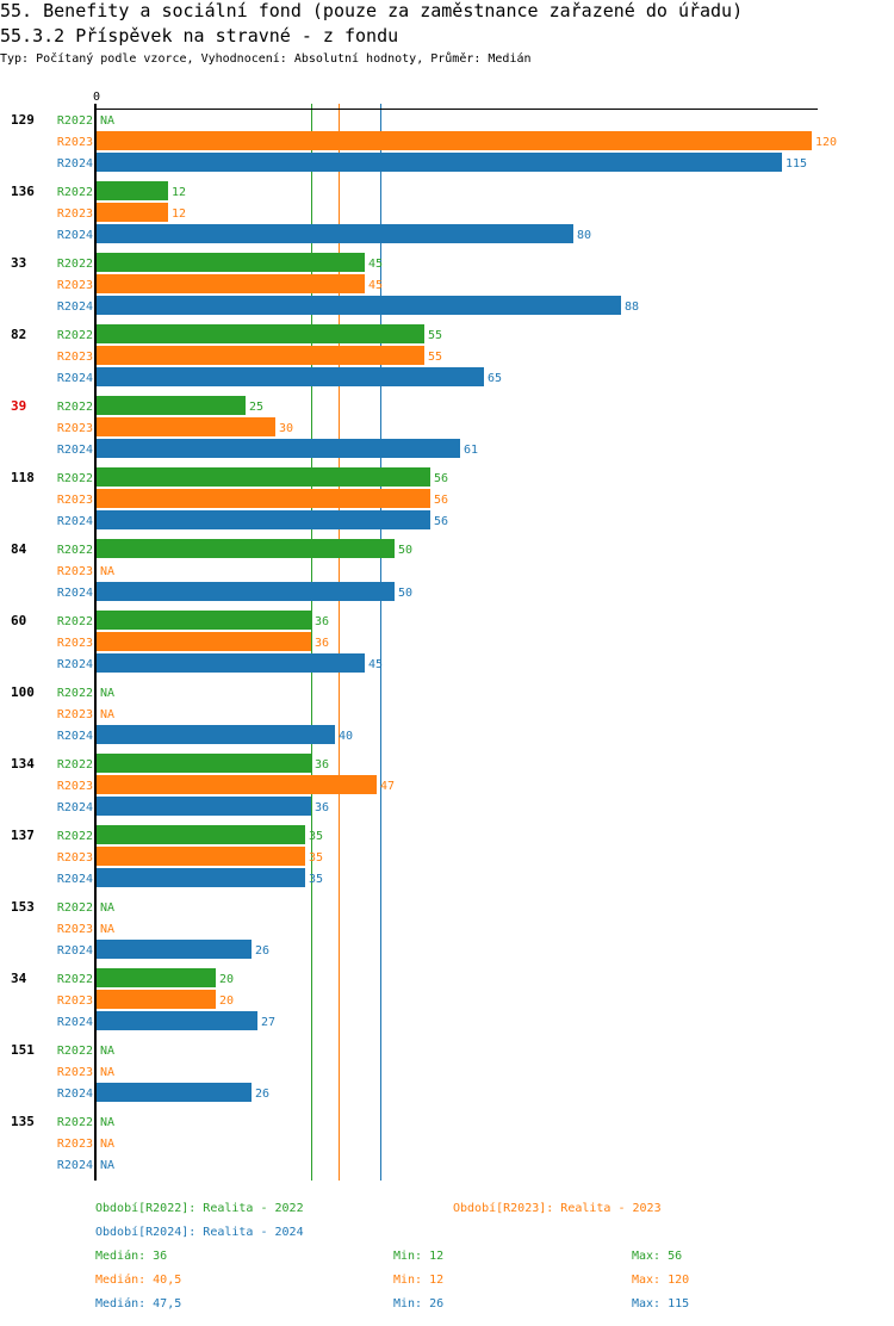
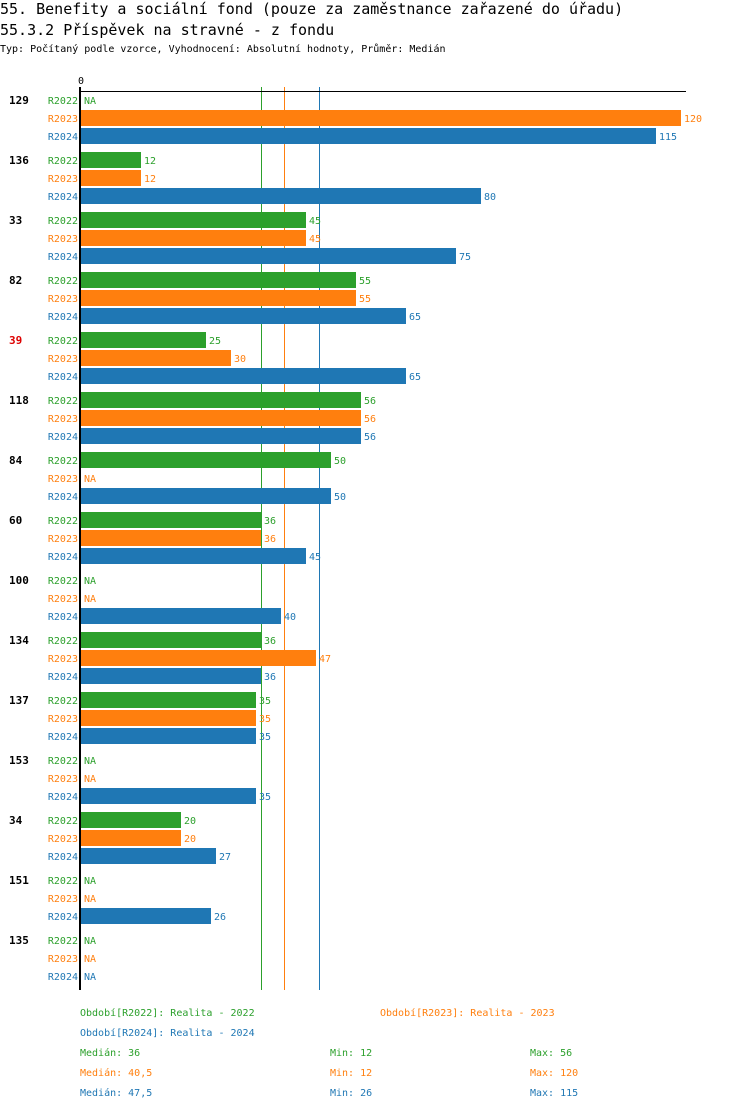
R2024/33: 88 -> 75
R2024/39: 61 -> 65
R2024/153: 26 -> 35
